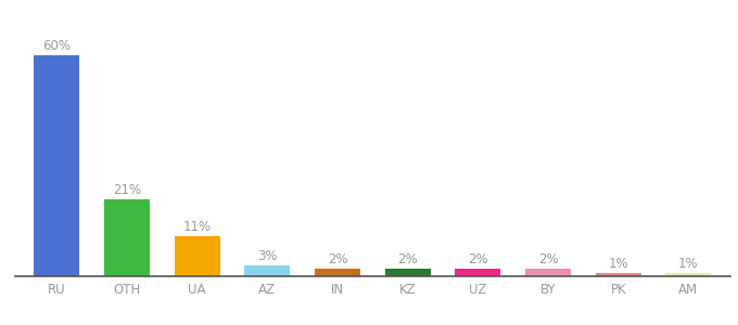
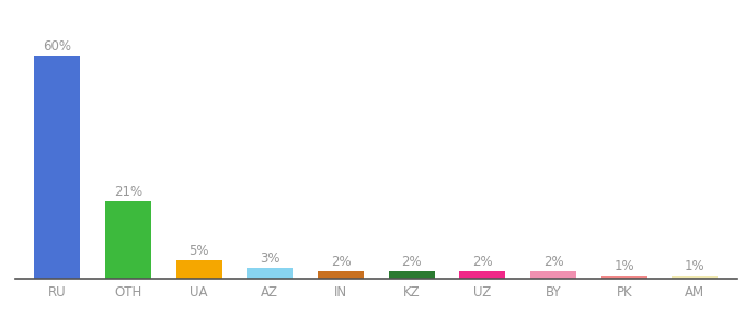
UA: 11% -> 5%
